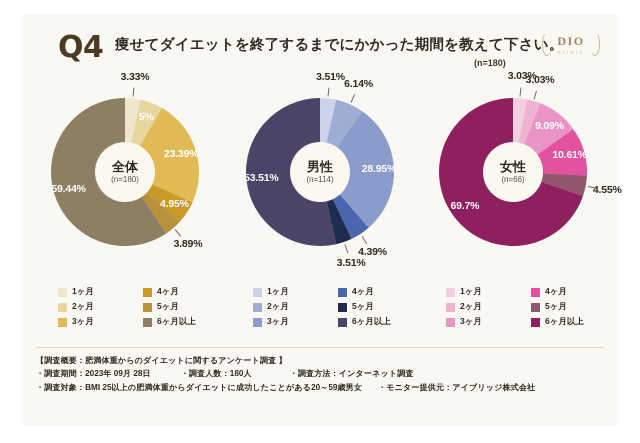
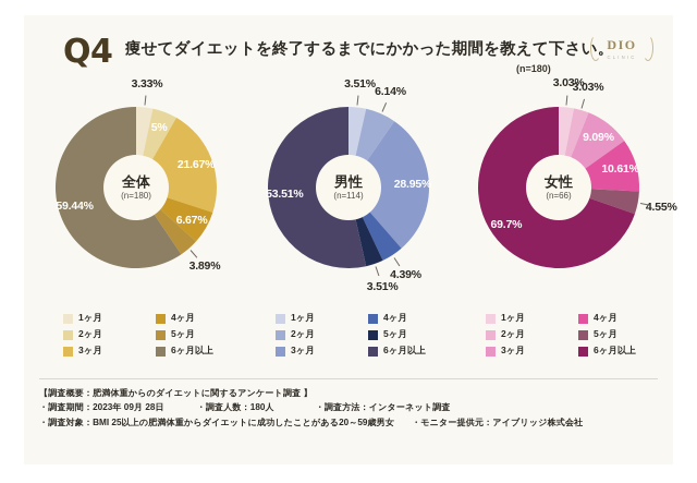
全体/3ヶ月: 23.39% -> 21.67%
全体/4ヶ月: 4.95% -> 6.67%
